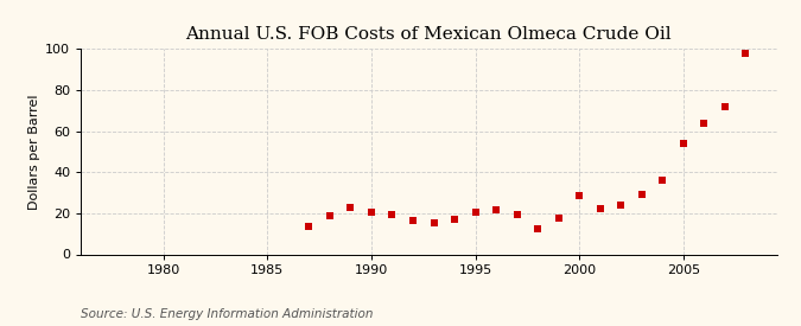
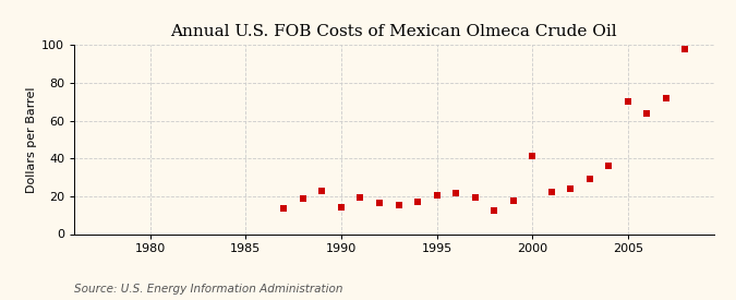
1990: 20 -> 14
2000: 28 -> 41
2005: 54 -> 70
